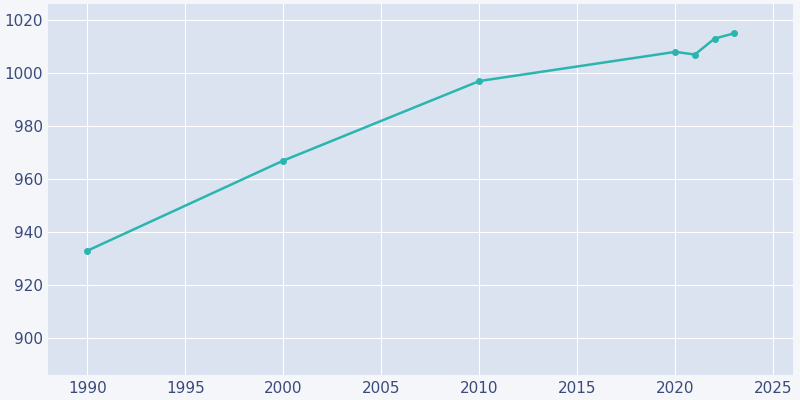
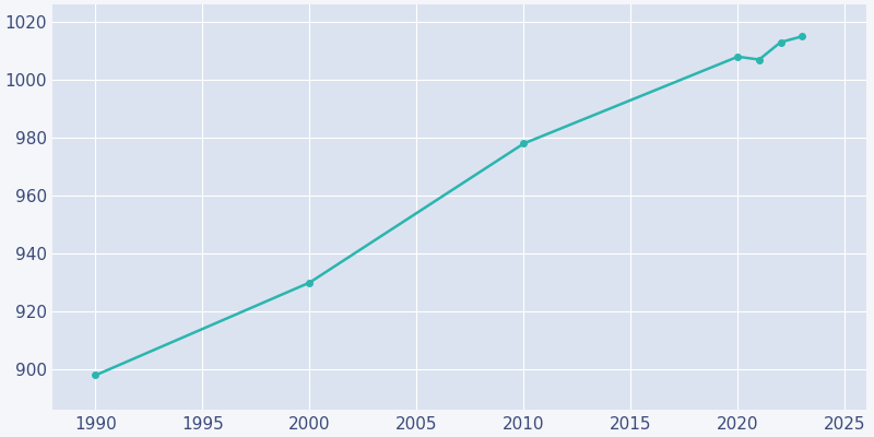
1990: 933 -> 898
2000: 967 -> 930
2010: 997 -> 978
